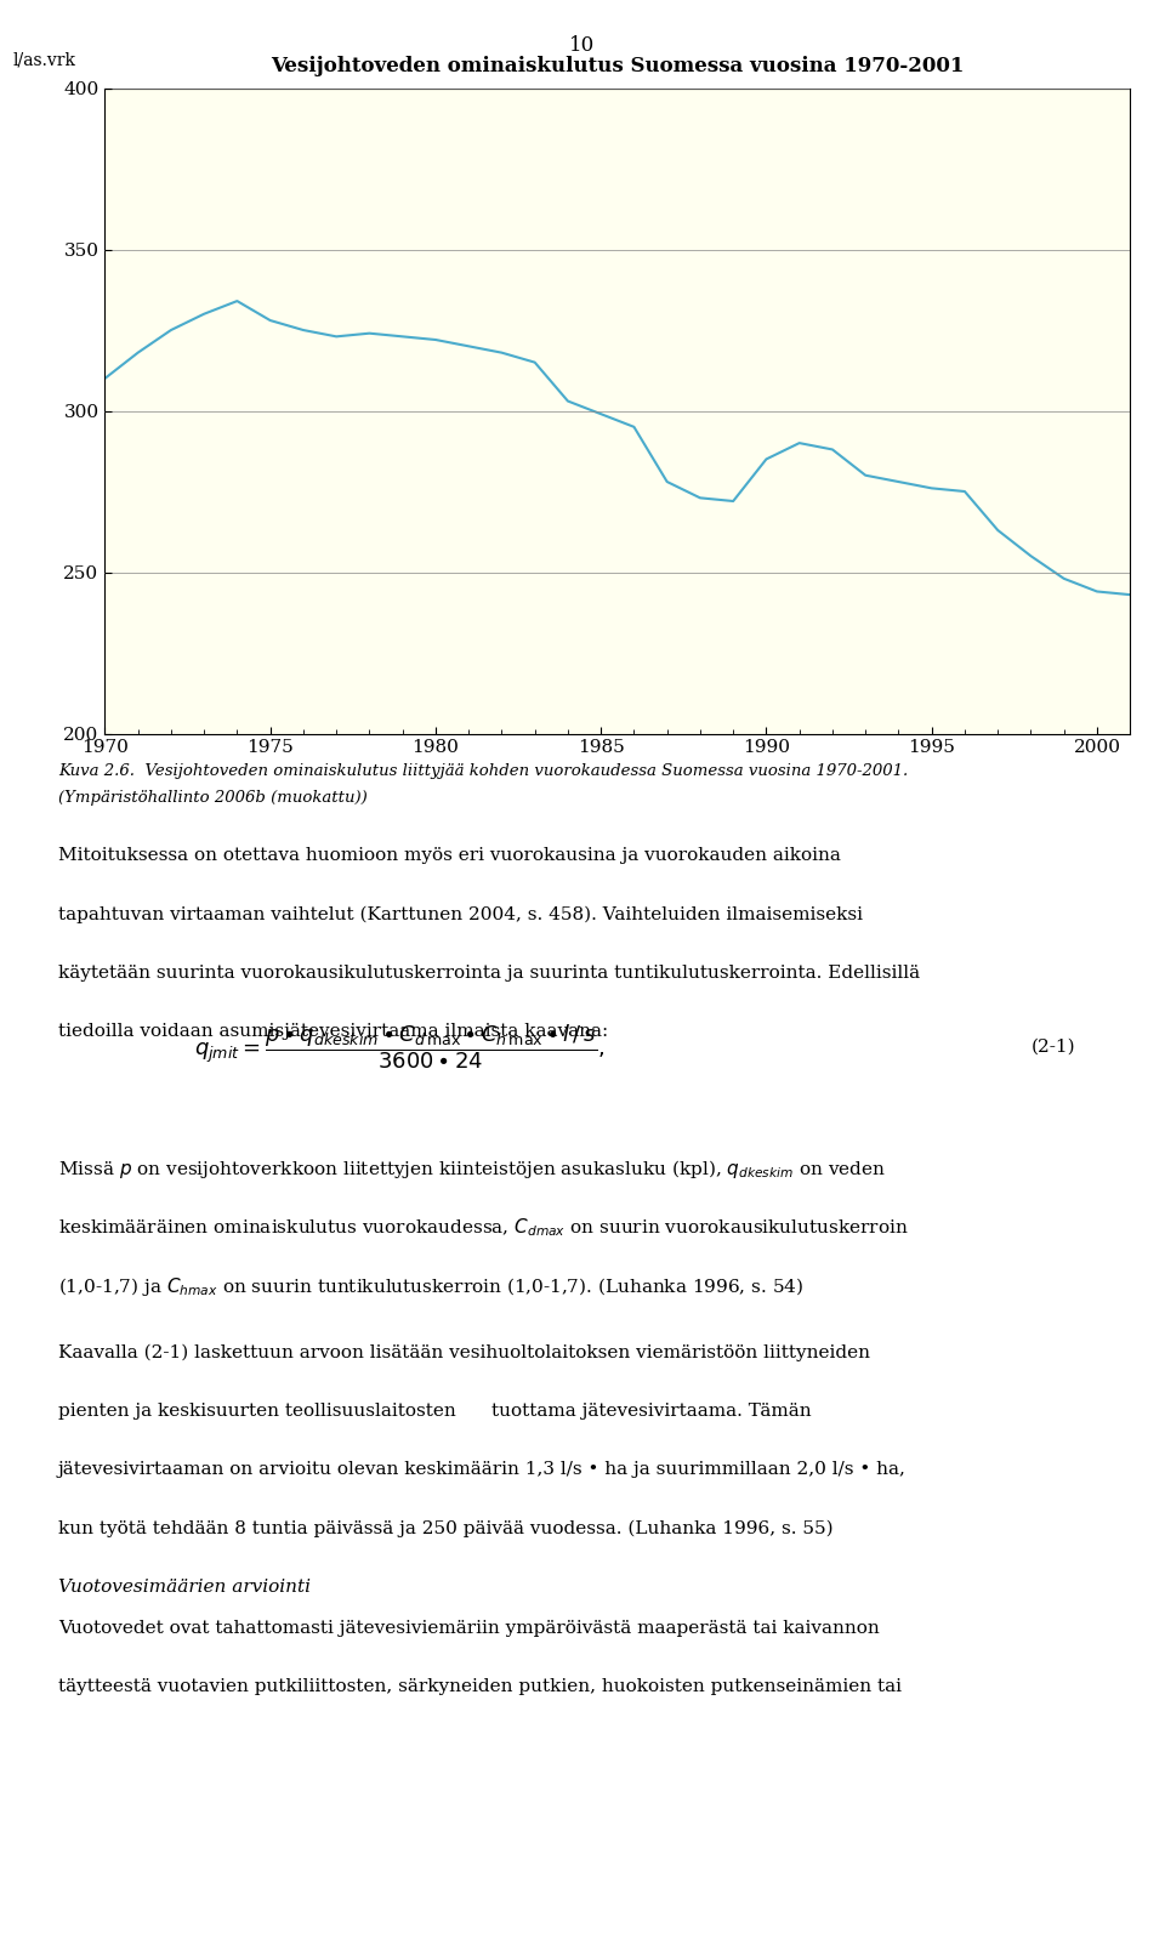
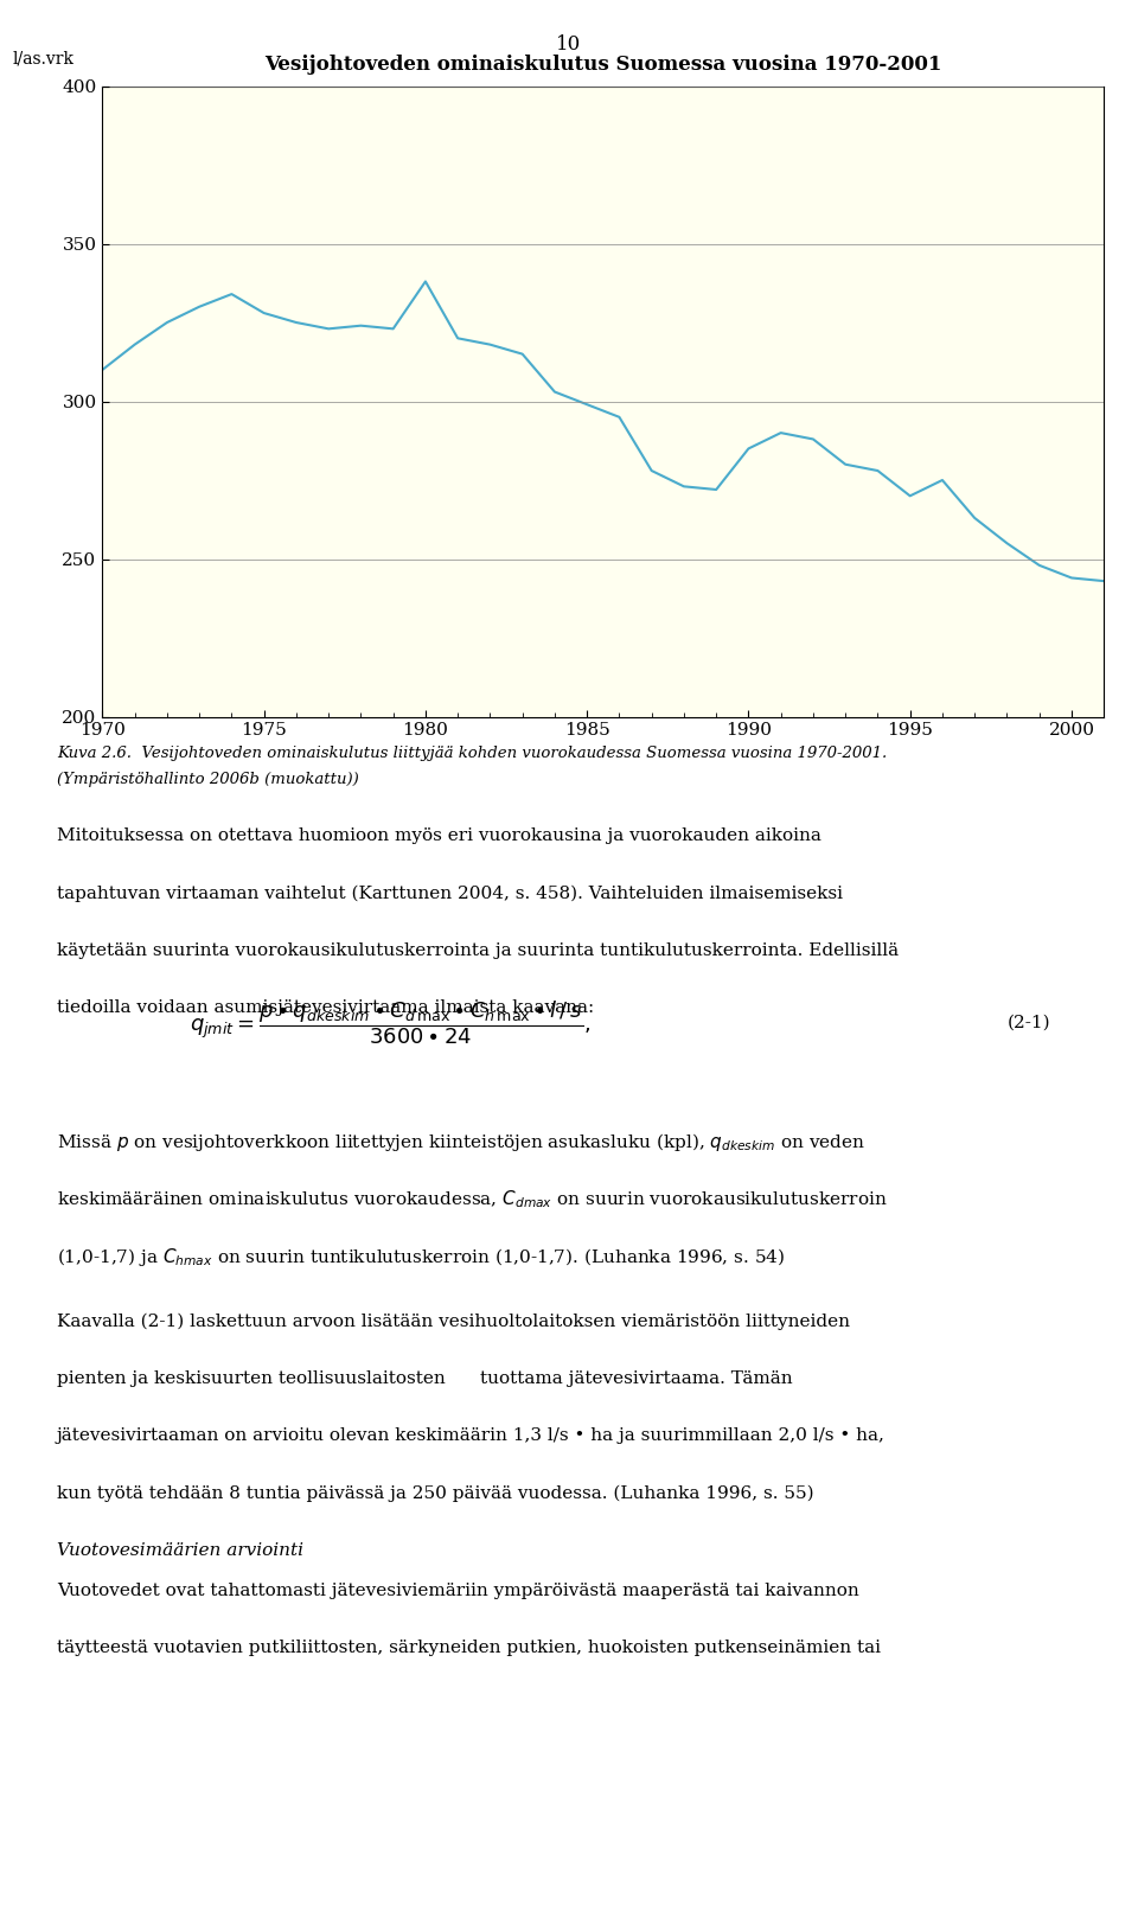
1980: 322 -> 338
1995: 276 -> 270
